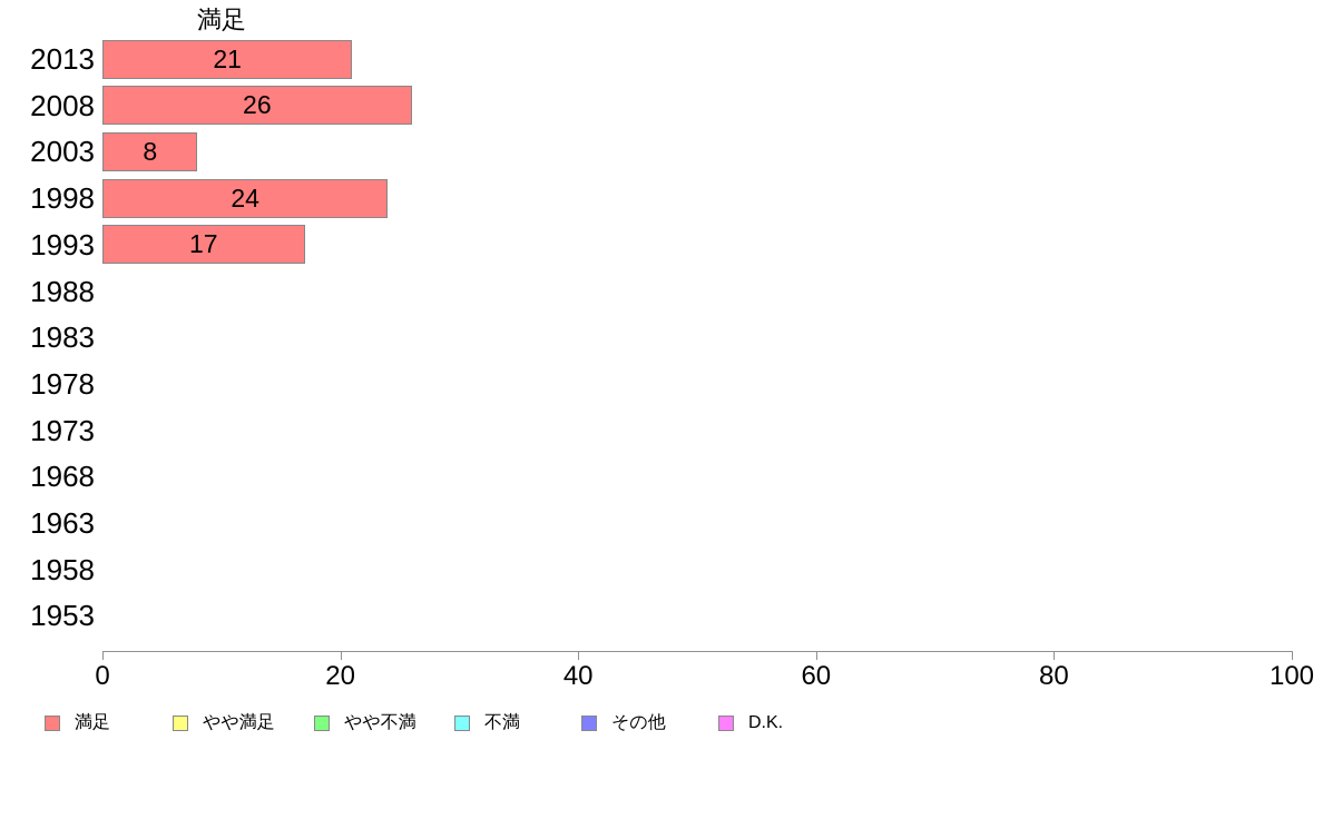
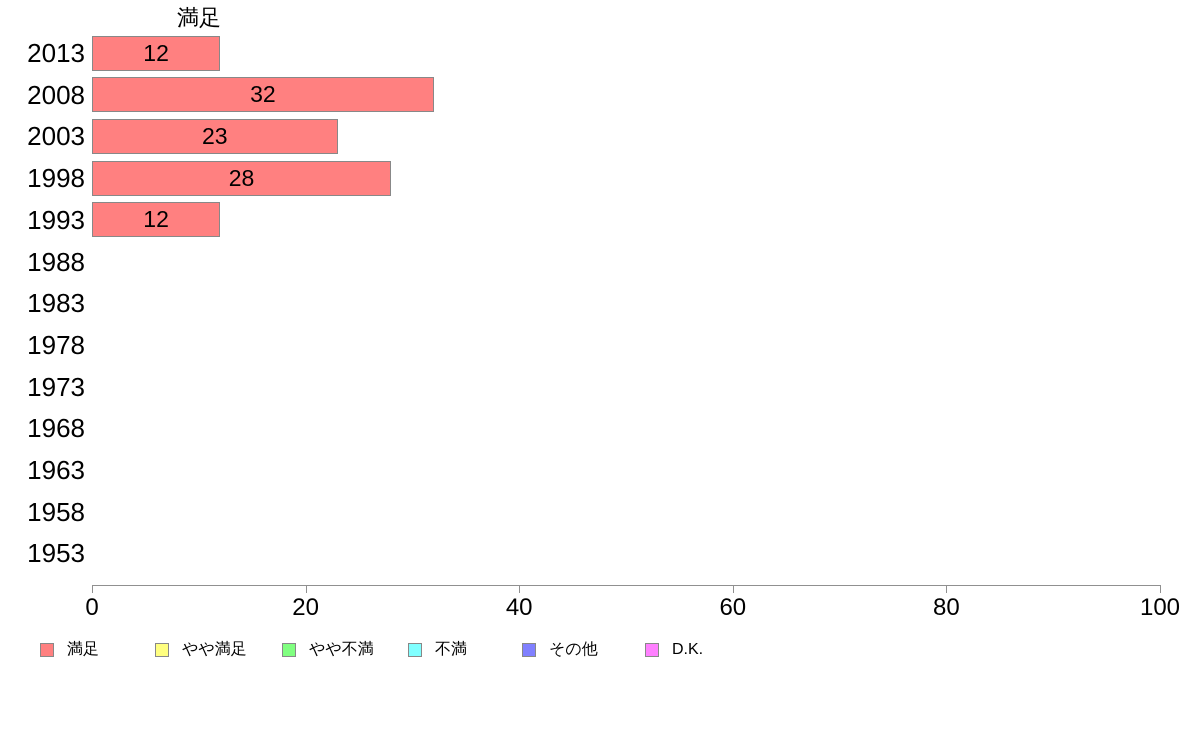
2013: 21 -> 12
2008: 26 -> 32
2003: 8 -> 23
1998: 24 -> 28
1993: 17 -> 12
